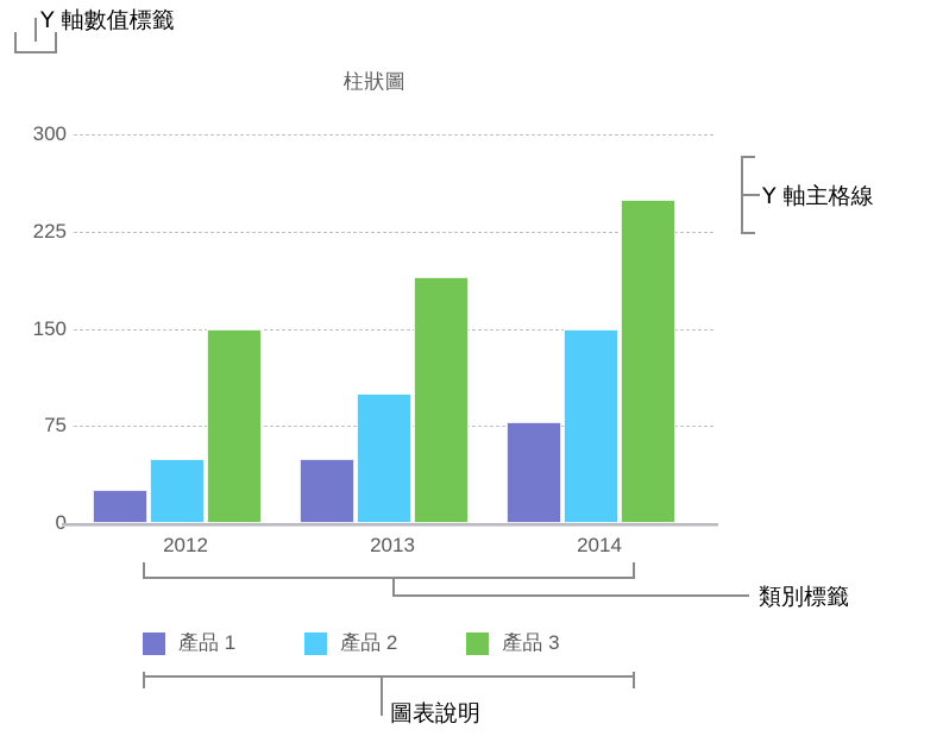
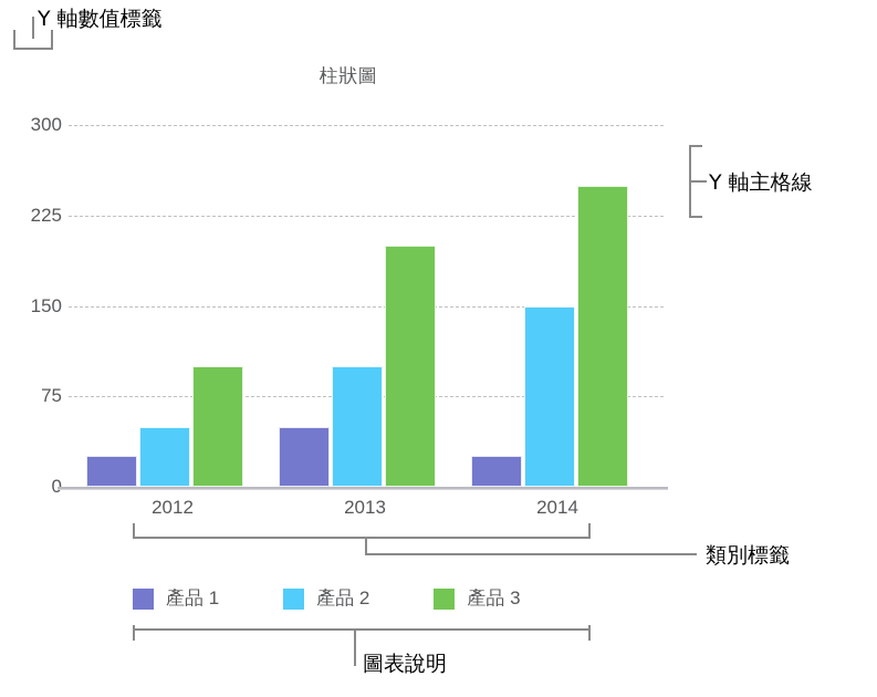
產品 3/2012: 150 -> 100
產品 3/2013: 190 -> 200
產品 1/2014: 78 -> 26
